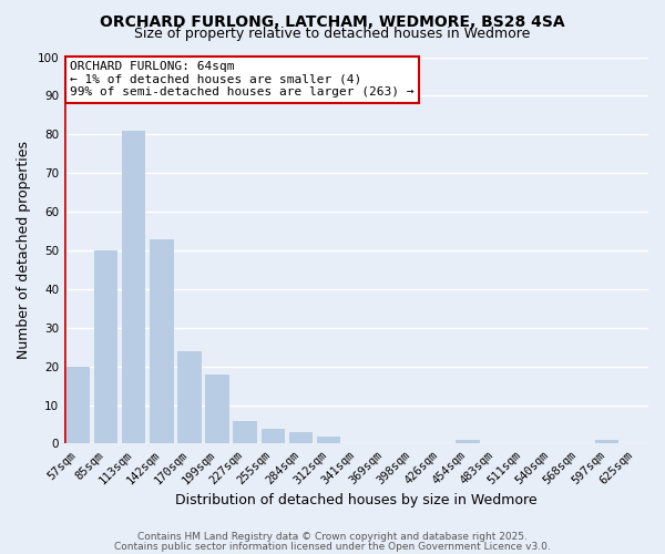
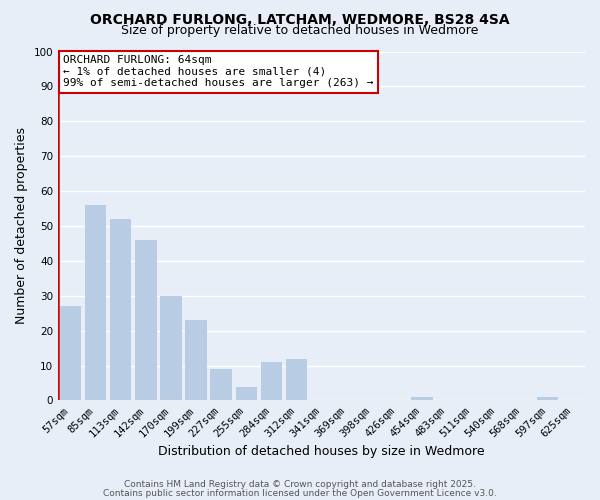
57sqm: 20 -> 27
85sqm: 50 -> 56
113sqm: 81 -> 52
142sqm: 53 -> 46
170sqm: 24 -> 30
199sqm: 18 -> 23
227sqm: 6 -> 9
284sqm: 3 -> 11
312sqm: 2 -> 12
